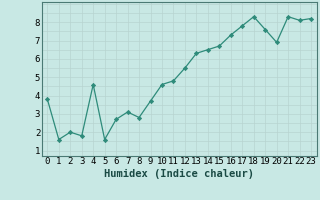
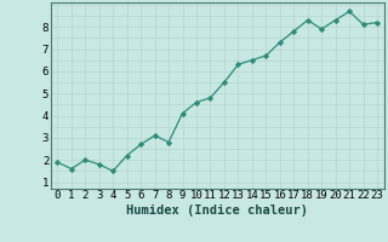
0: 3.8 -> 1.9
4: 4.6 -> 1.5
5: 1.6 -> 2.2
9: 3.7 -> 4.1
19: 7.6 -> 7.9
20: 6.9 -> 8.3
21: 8.3 -> 8.7
